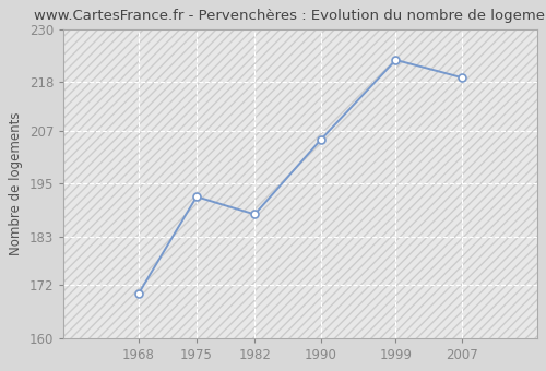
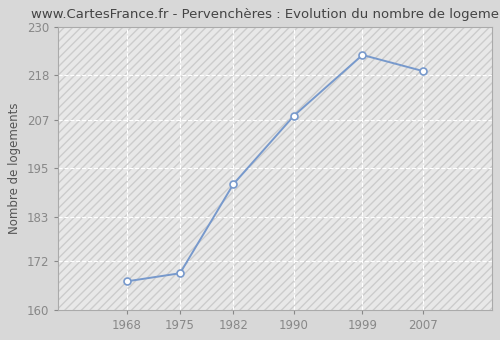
1968: 170 -> 167
1975: 192 -> 169
1982: 188 -> 191
1990: 205 -> 208
